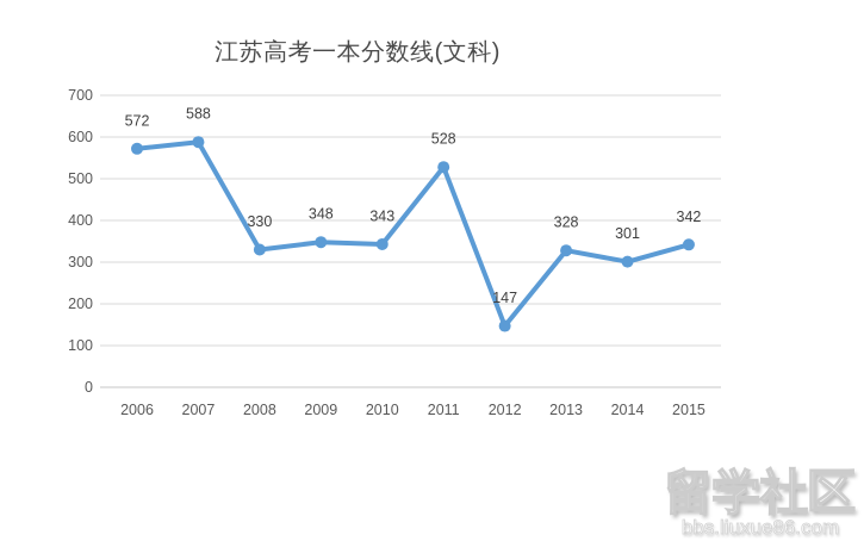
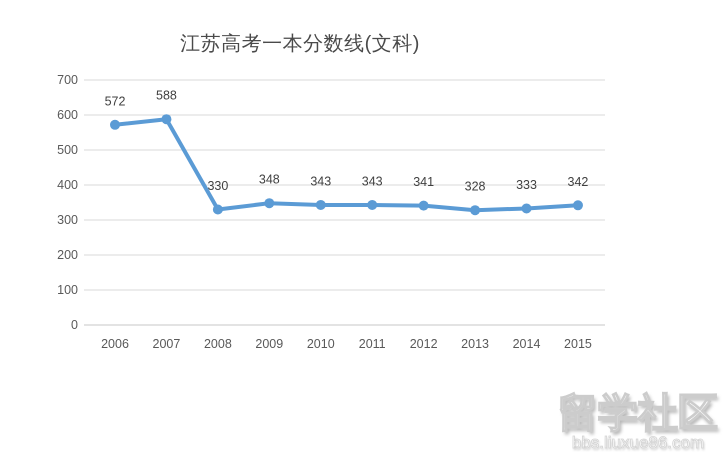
2011: 528 -> 343
2012: 147 -> 341
2014: 301 -> 333
